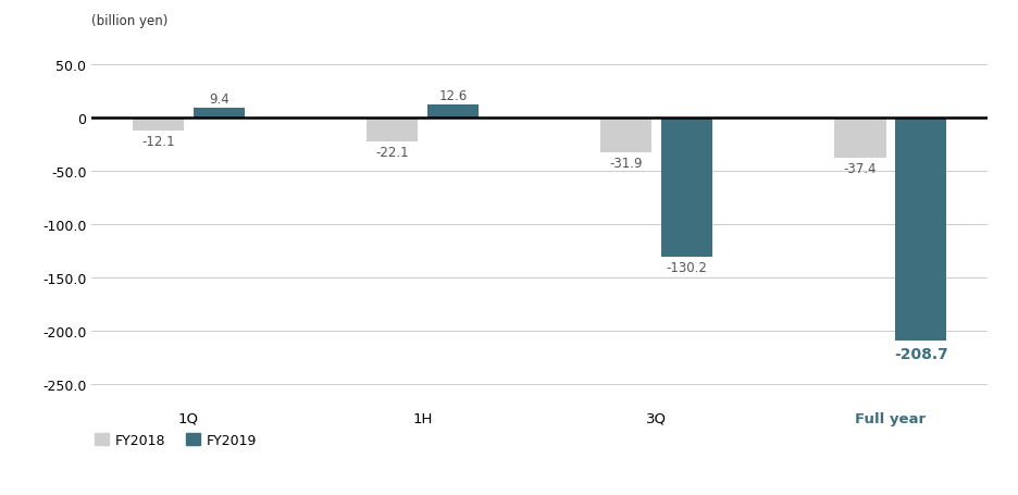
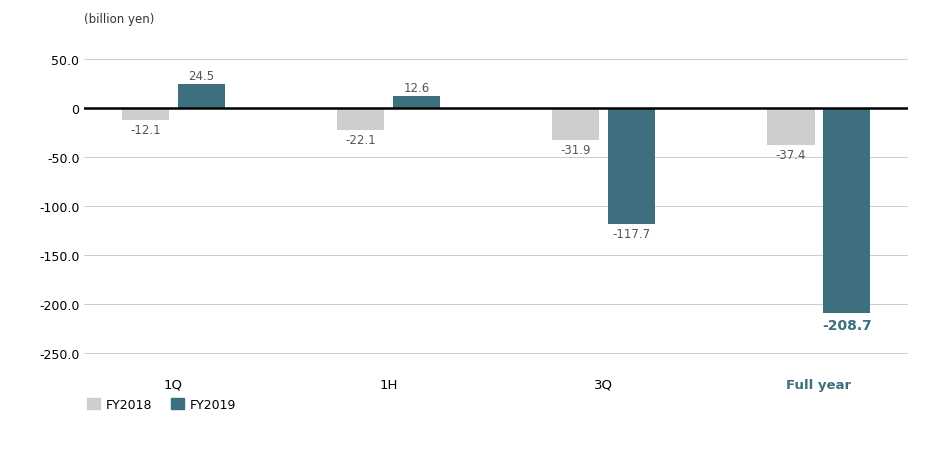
FY2019/1Q: 9.4 -> 24.5
FY2019/3Q: -130.2 -> -117.7
